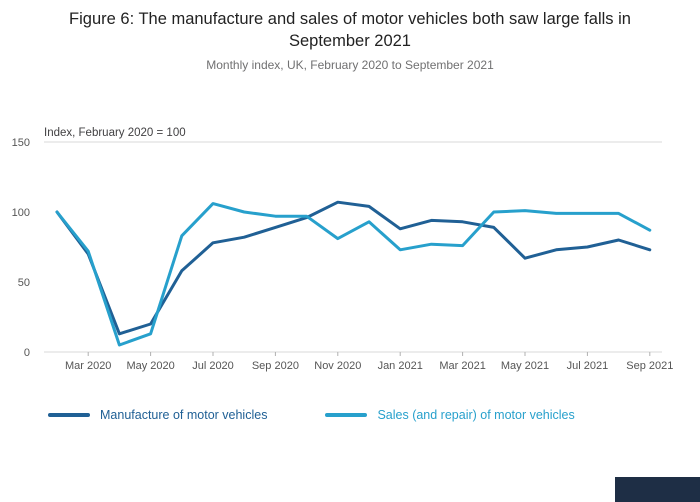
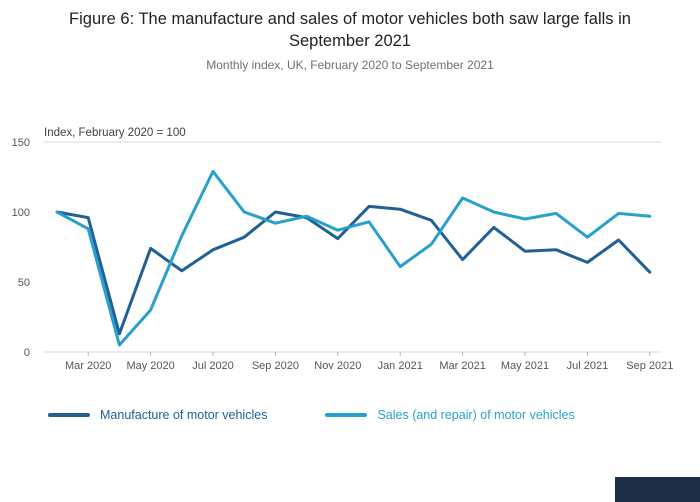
Manufacture of motor vehicles/Mar 2020: 70 -> 96
Sales (and repair) of motor vehicles/Mar 2020: 72 -> 88
Manufacture of motor vehicles/May 2020: 20 -> 74
Sales (and repair) of motor vehicles/May 2020: 13 -> 30
Manufacture of motor vehicles/Jul 2020: 78 -> 73
Sales (and repair) of motor vehicles/Jul 2020: 106 -> 129
Manufacture of motor vehicles/Sep 2020: 89 -> 100
Sales (and repair) of motor vehicles/Sep 2020: 97 -> 92
Manufacture of motor vehicles/Nov 2020: 107 -> 81
Sales (and repair) of motor vehicles/Nov 2020: 81 -> 87
Manufacture of motor vehicles/Jan 2021: 88 -> 102
Sales (and repair) of motor vehicles/Jan 2021: 73 -> 61
Manufacture of motor vehicles/Mar 2021: 93 -> 66
Sales (and repair) of motor vehicles/Mar 2021: 76 -> 110
Manufacture of motor vehicles/May 2021: 67 -> 72
Sales (and repair) of motor vehicles/May 2021: 101 -> 95
Manufacture of motor vehicles/Jul 2021: 75 -> 64
Sales (and repair) of motor vehicles/Jul 2021: 99 -> 82
Manufacture of motor vehicles/Sep 2021: 73 -> 57
Sales (and repair) of motor vehicles/Sep 2021: 87 -> 97
